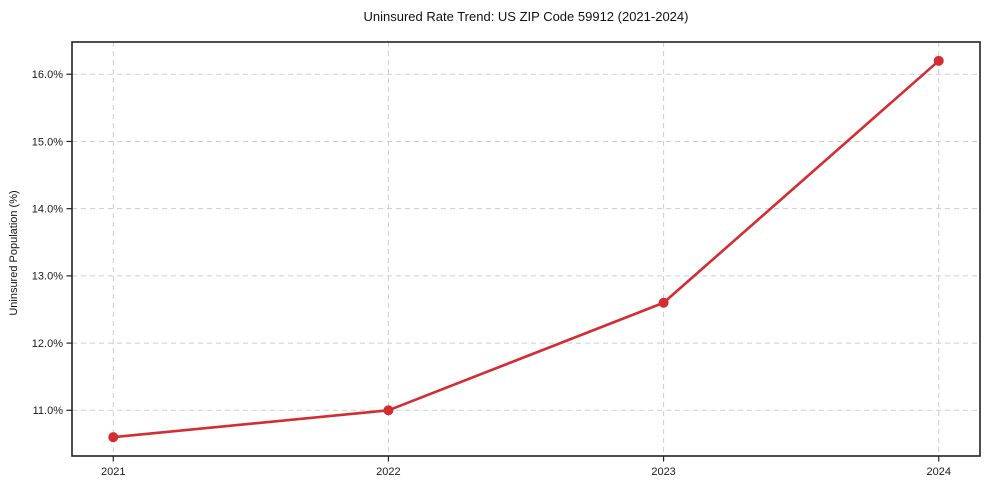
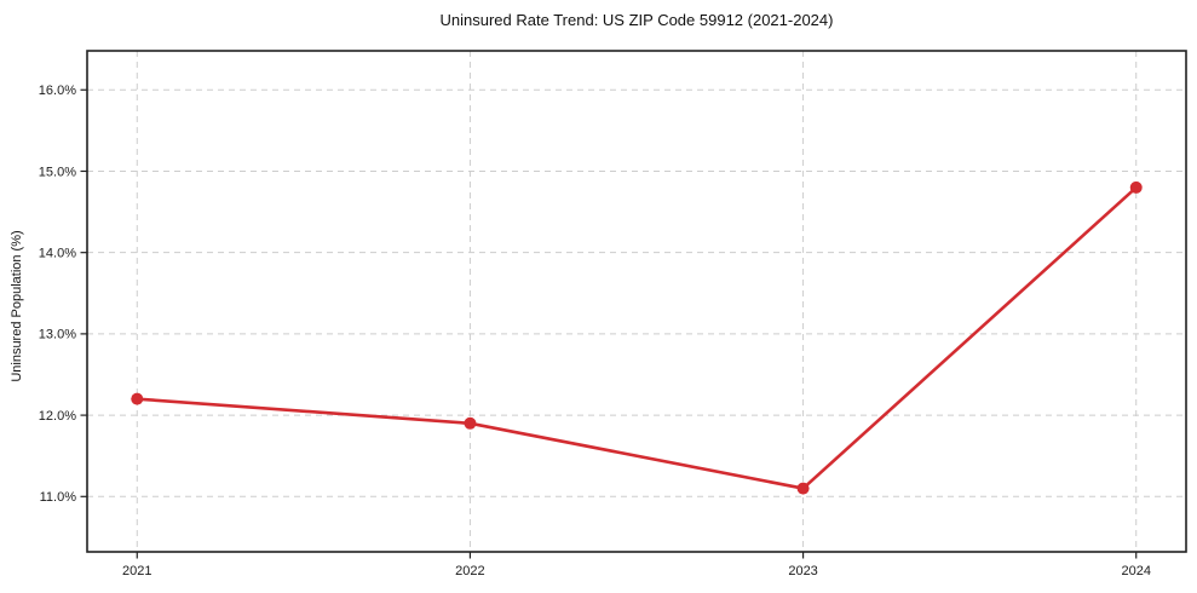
2021: 10.6% -> 12.2%
2022: 11.0% -> 11.9%
2023: 12.6% -> 11.1%
2024: 16.2% -> 14.8%
